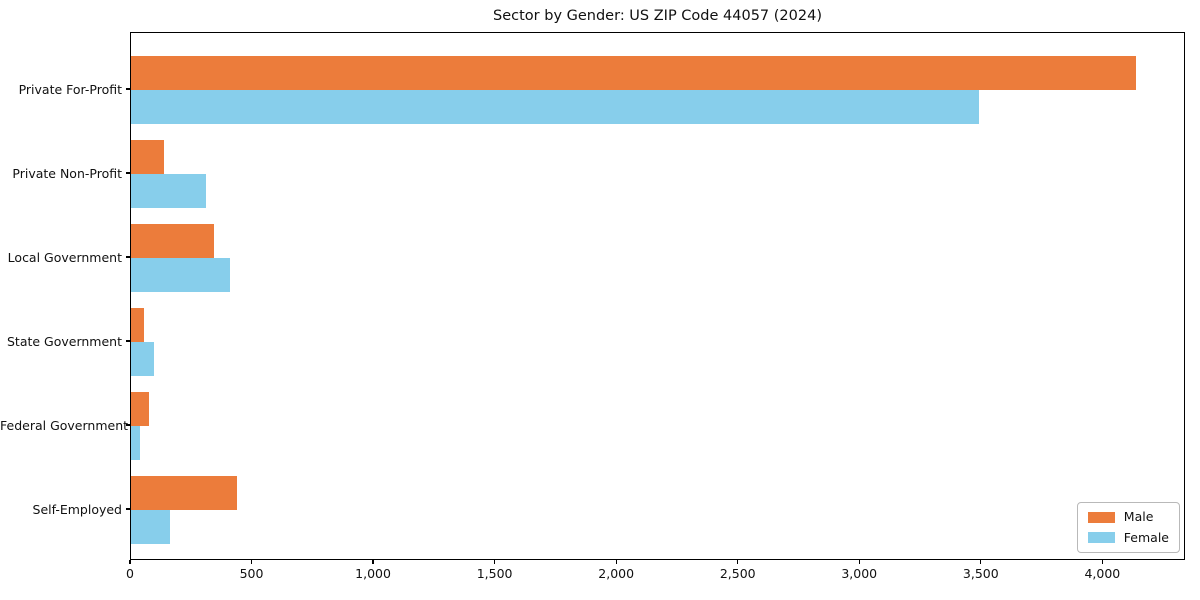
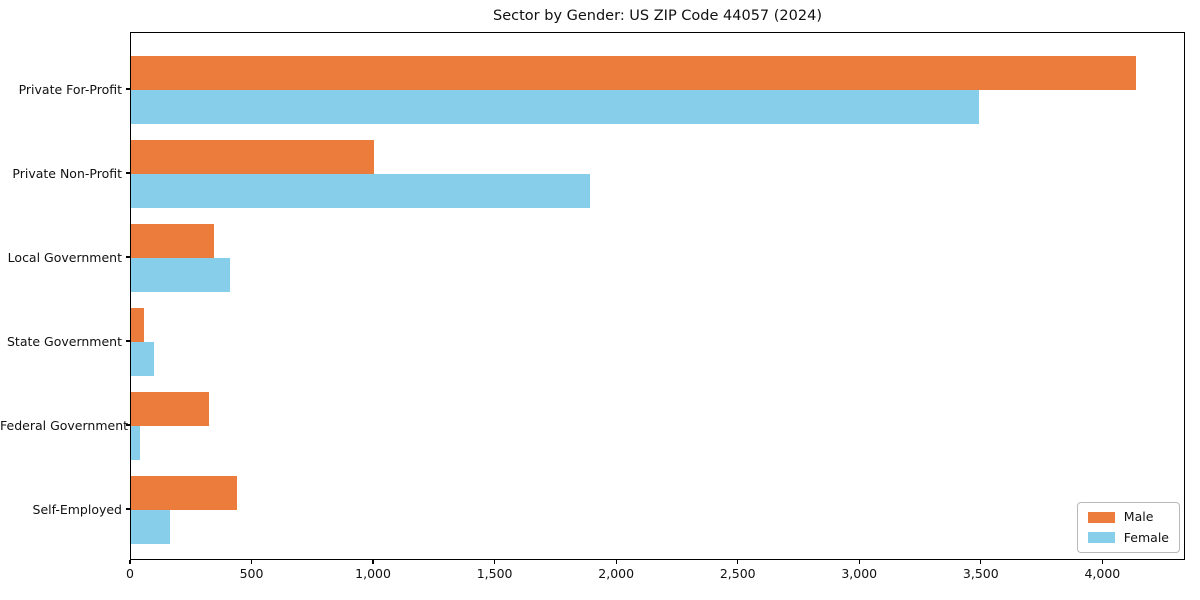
Male/Private Non-Profit: 140 -> 1000
Female/Private Non-Profit: 310 -> 1890
Male/Federal Government: 80 -> 320
